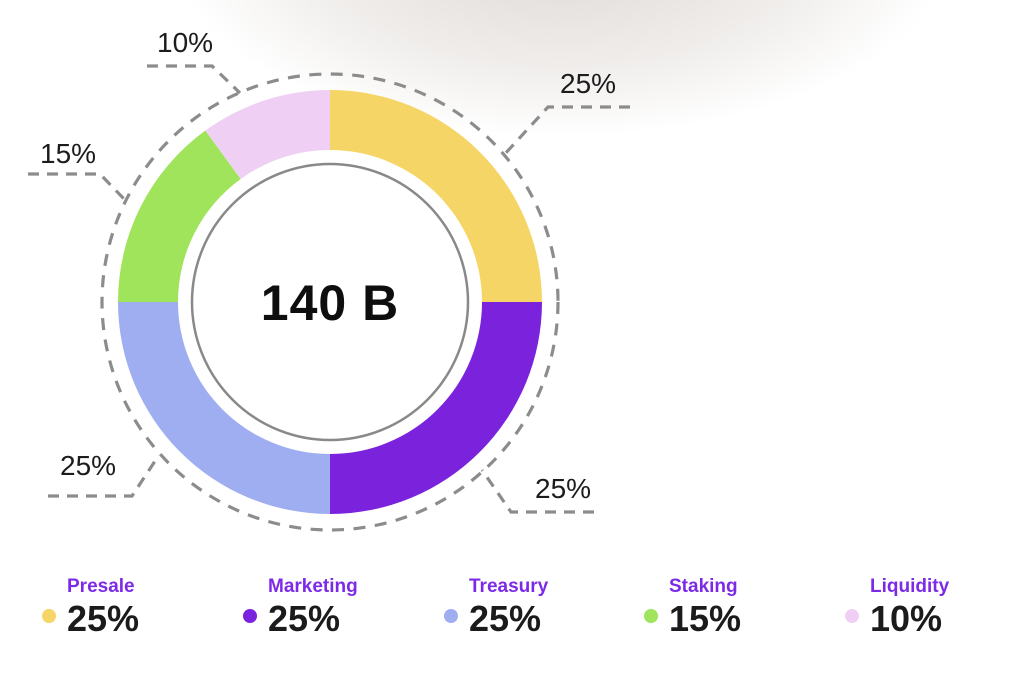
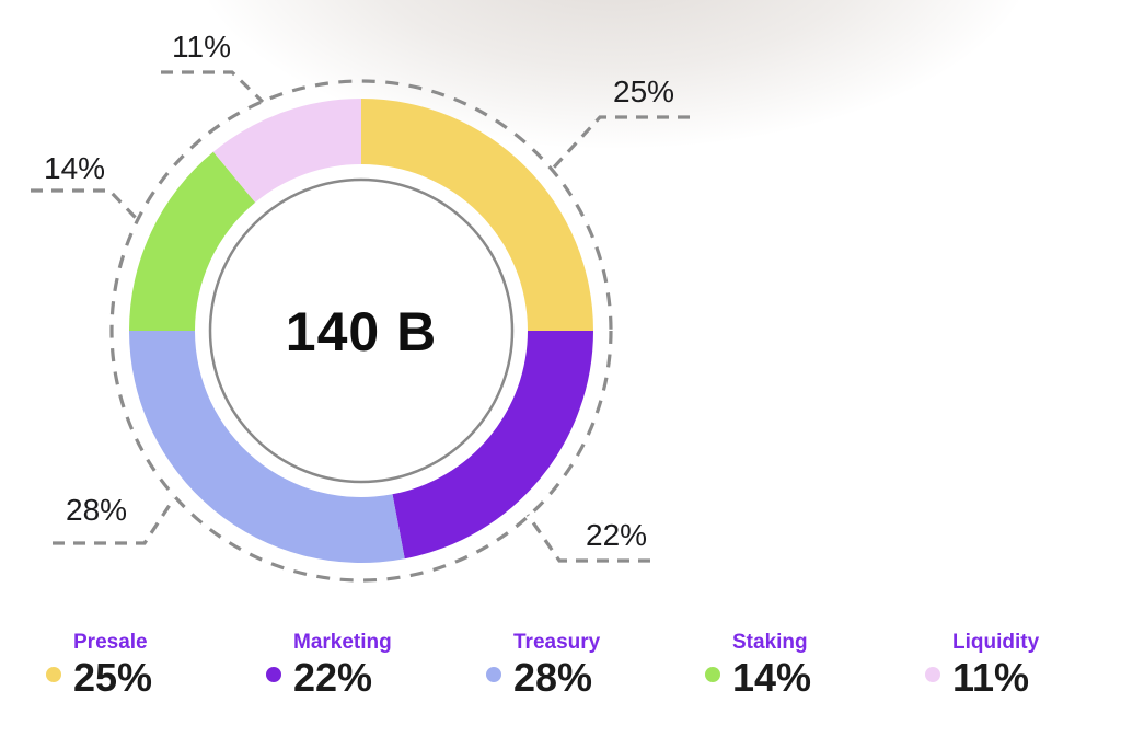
Marketing: 25% -> 22%
Treasury: 25% -> 28%
Staking: 15% -> 14%
Liquidity: 10% -> 11%
